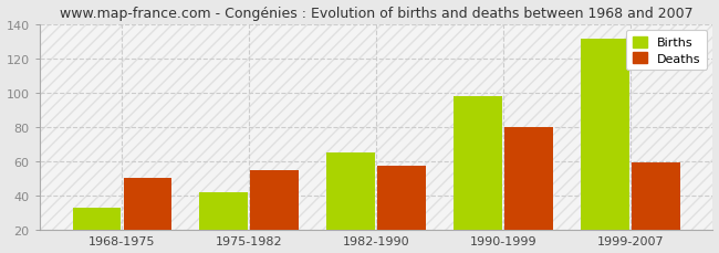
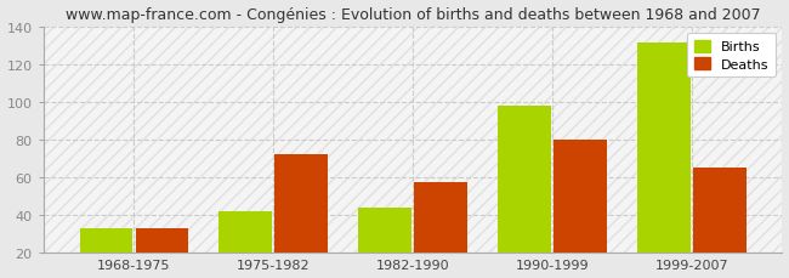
Deaths/1968-1975: 50 -> 33
Deaths/1975-1982: 55 -> 72
Births/1982-1990: 65 -> 44
Deaths/1999-2007: 59 -> 65
